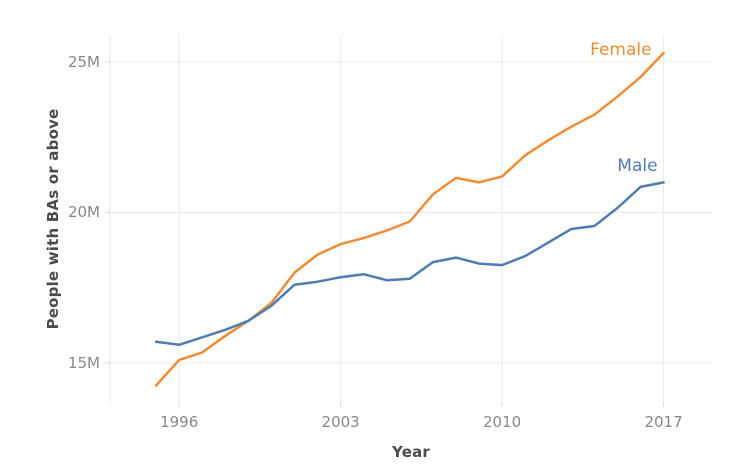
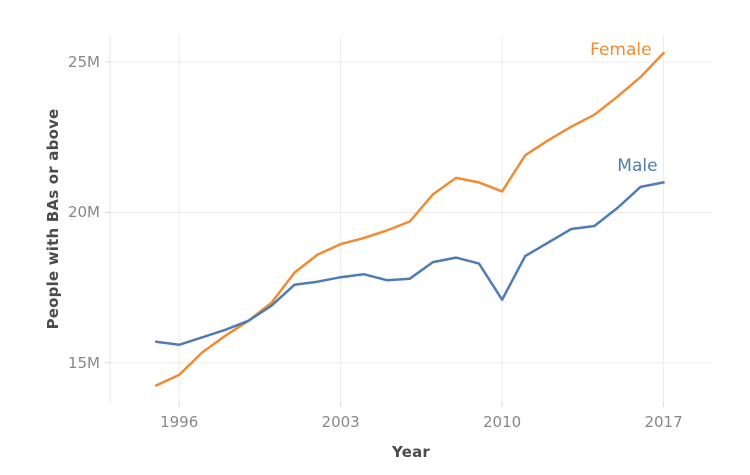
Female/1996: 15.1M -> 14.6M
Female/2010: 21.2M -> 20.7M
Male/2010: 18.2M -> 17.1M
